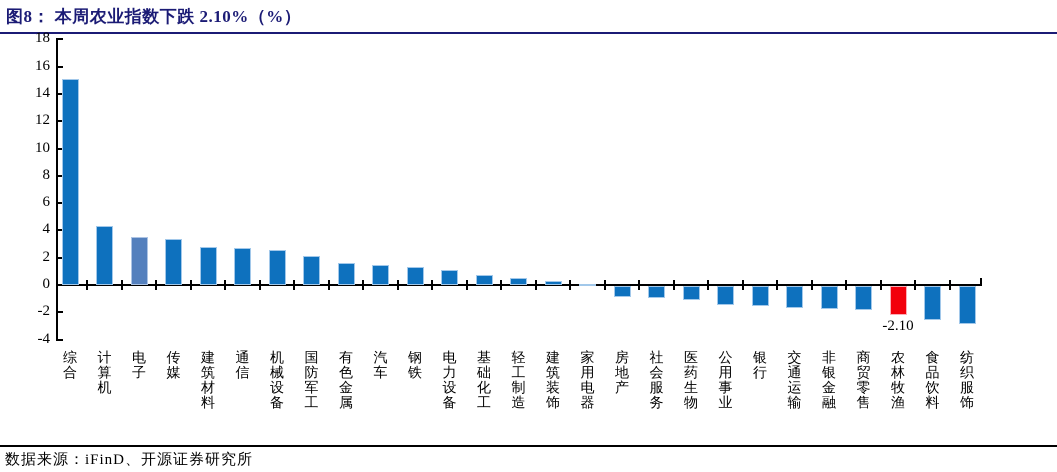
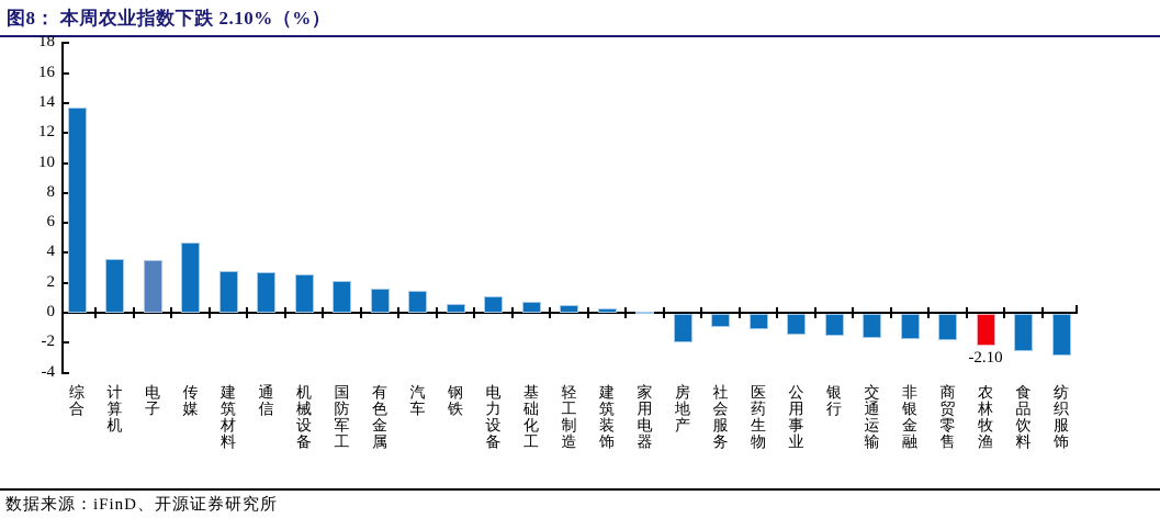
综合: 15.1 -> 13.7
计算机: 4.3 -> 3.6
传媒: 3.4 -> 4.7
钢铁: 1.3 -> 0.6
房地产: -0.8 -> -1.9
